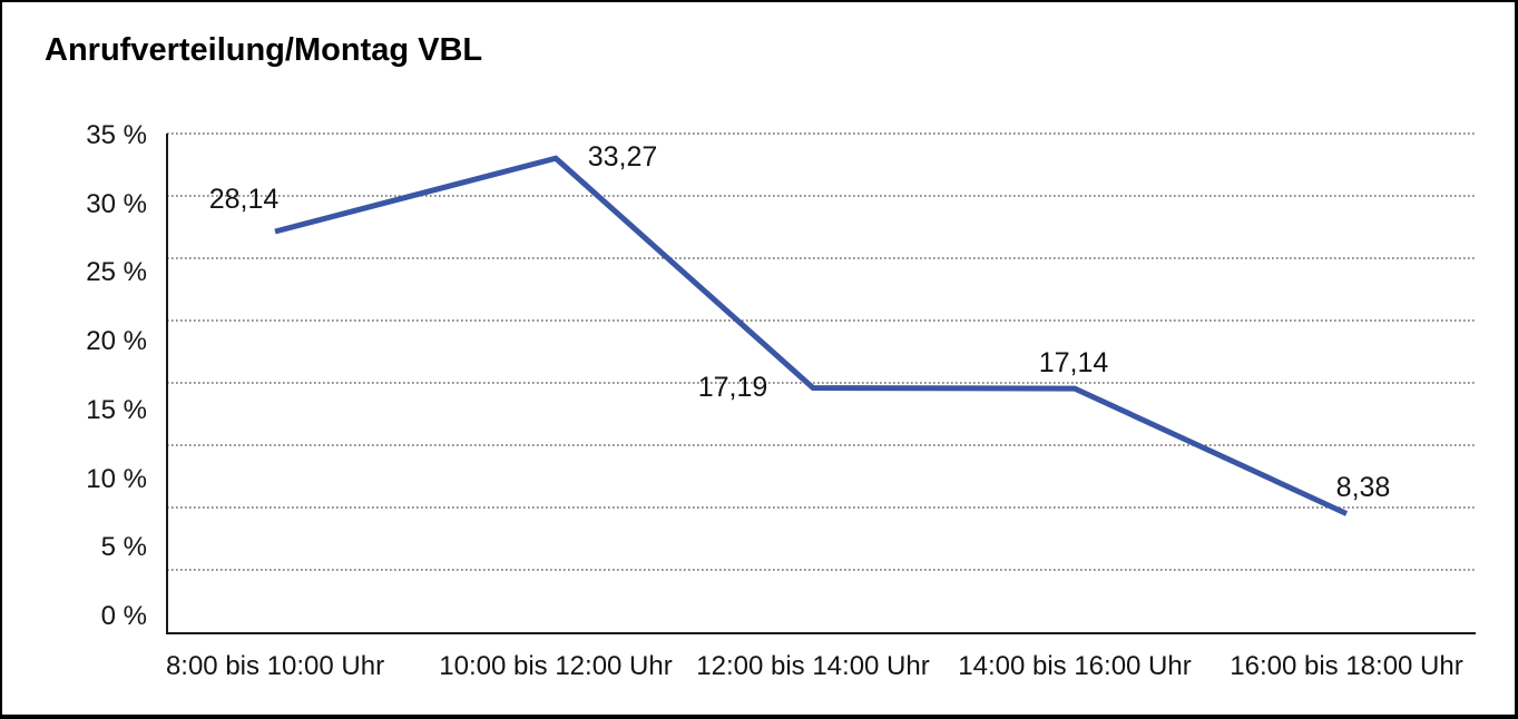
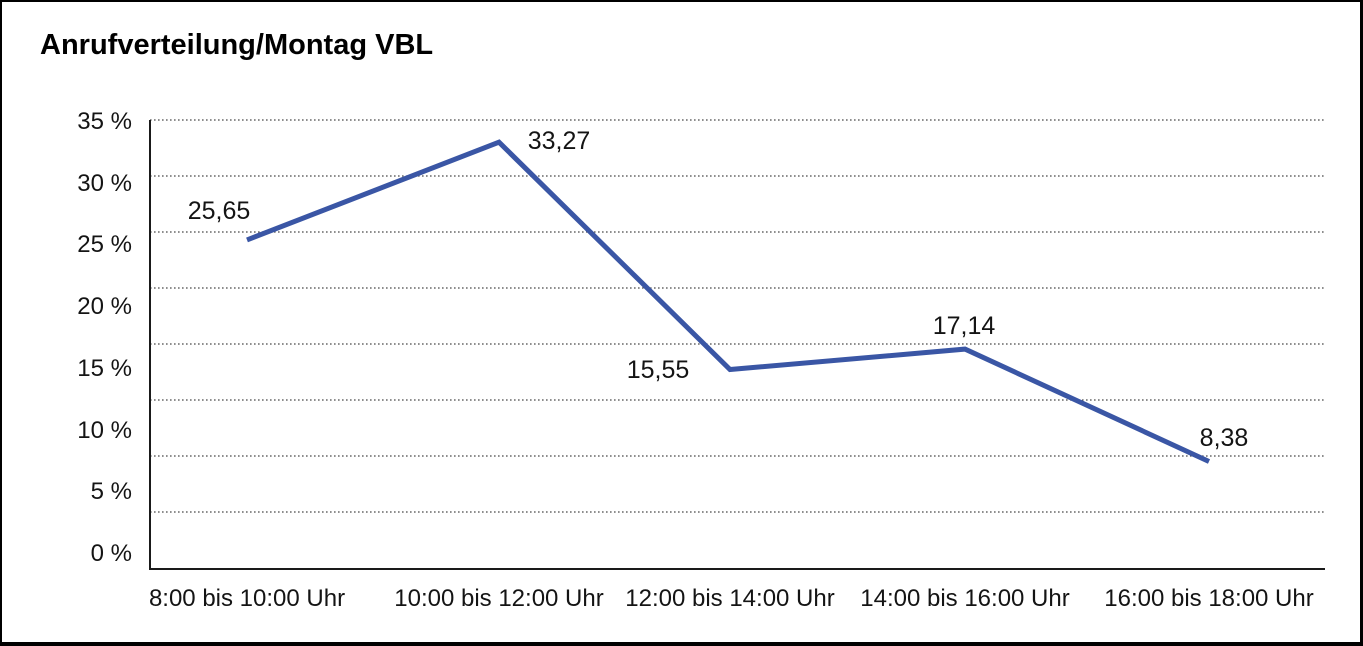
8:00 bis 10:00 Uhr: 28,14 -> 25,65
12:00 bis 14:00 Uhr: 17,19 -> 15,55
